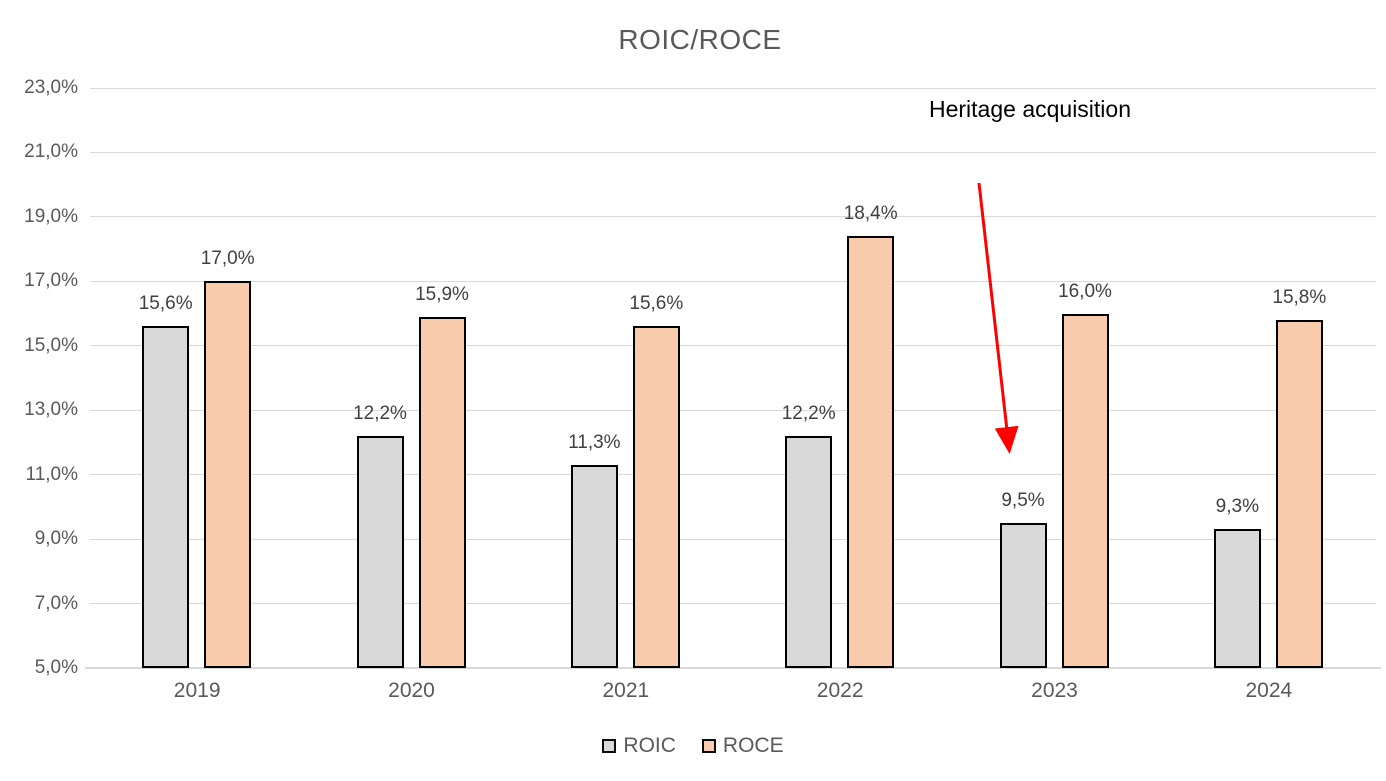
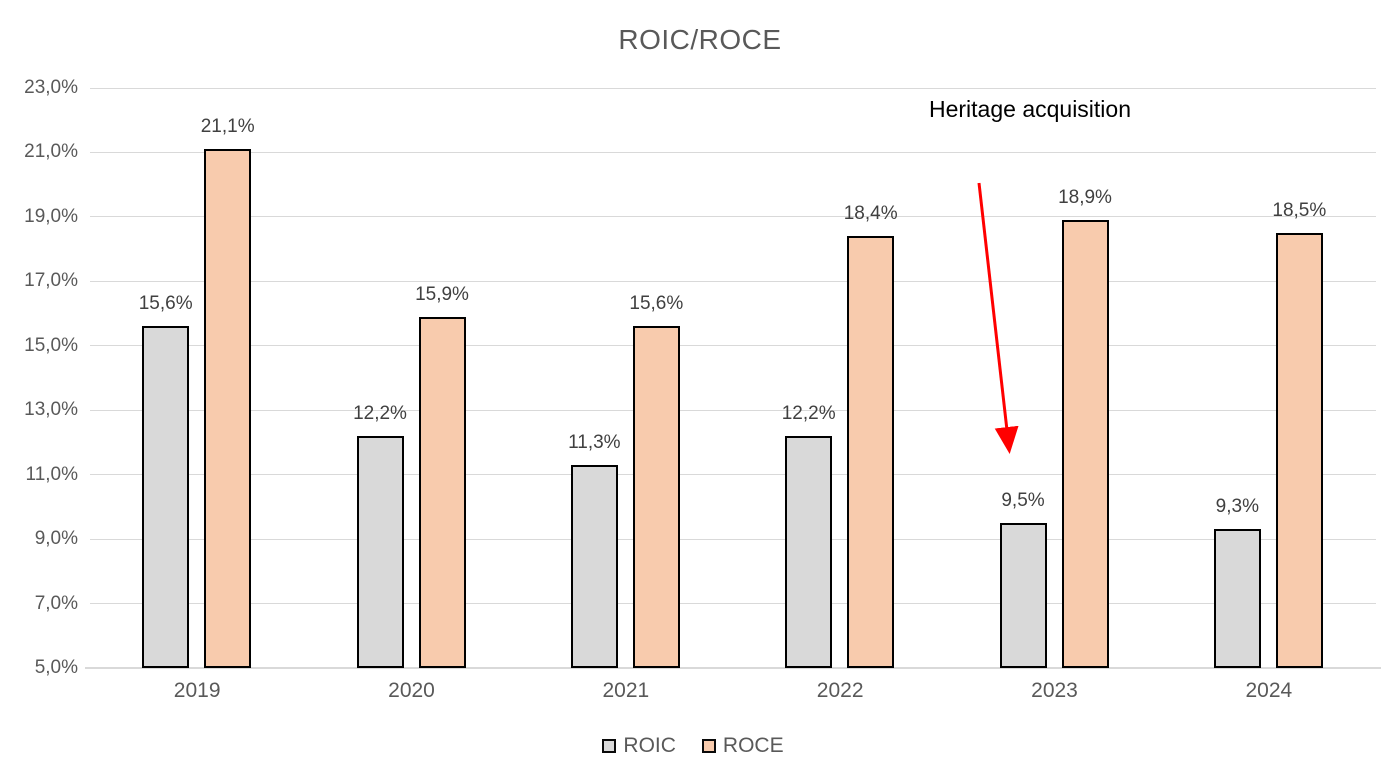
ROCE/2019: 17,0% -> 21,1%
ROCE/2023: 16,0% -> 18,9%
ROCE/2024: 15,8% -> 18,5%
